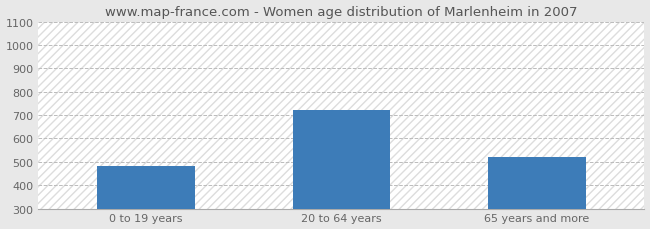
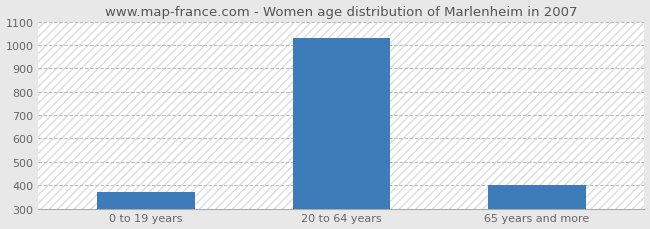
0 to 19 years: 480 -> 370
20 to 64 years: 720 -> 1030
65 years and more: 520 -> 400
